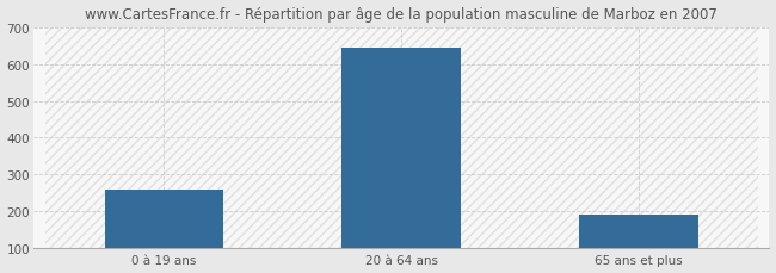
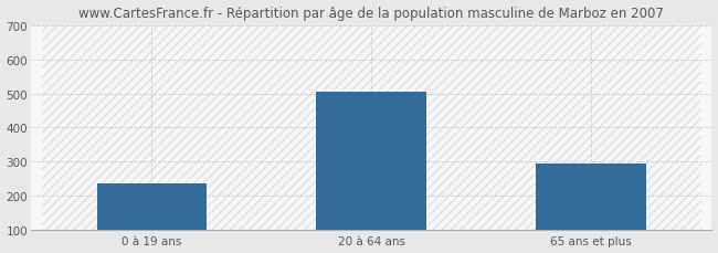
0 à 19 ans: 260 -> 235
20 à 64 ans: 645 -> 505
65 ans et plus: 192 -> 295
